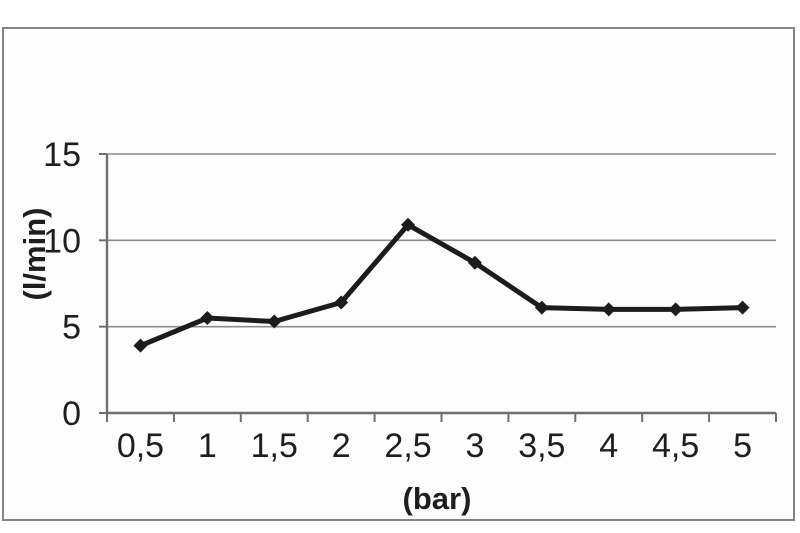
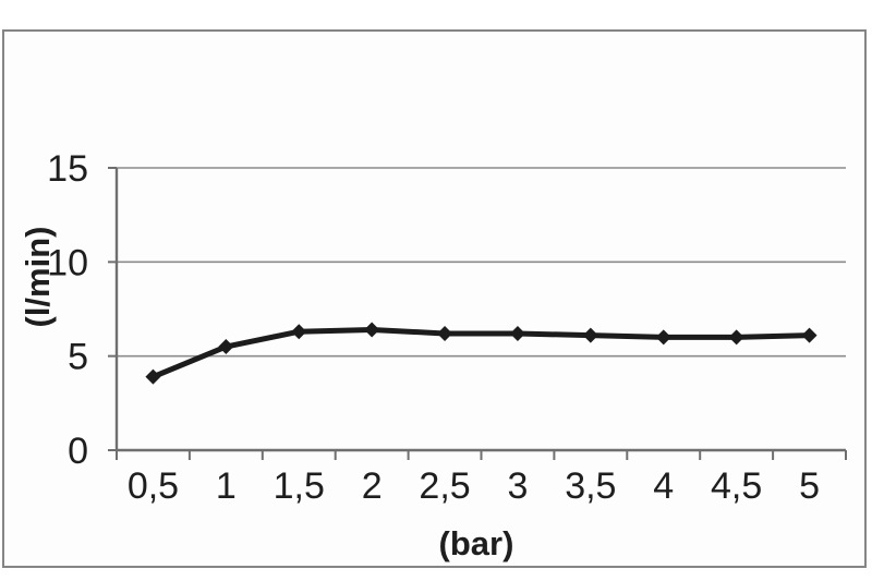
1,5: 5.3 -> 6.3
2,5: 10.9 -> 6.2
3: 8.7 -> 6.2
